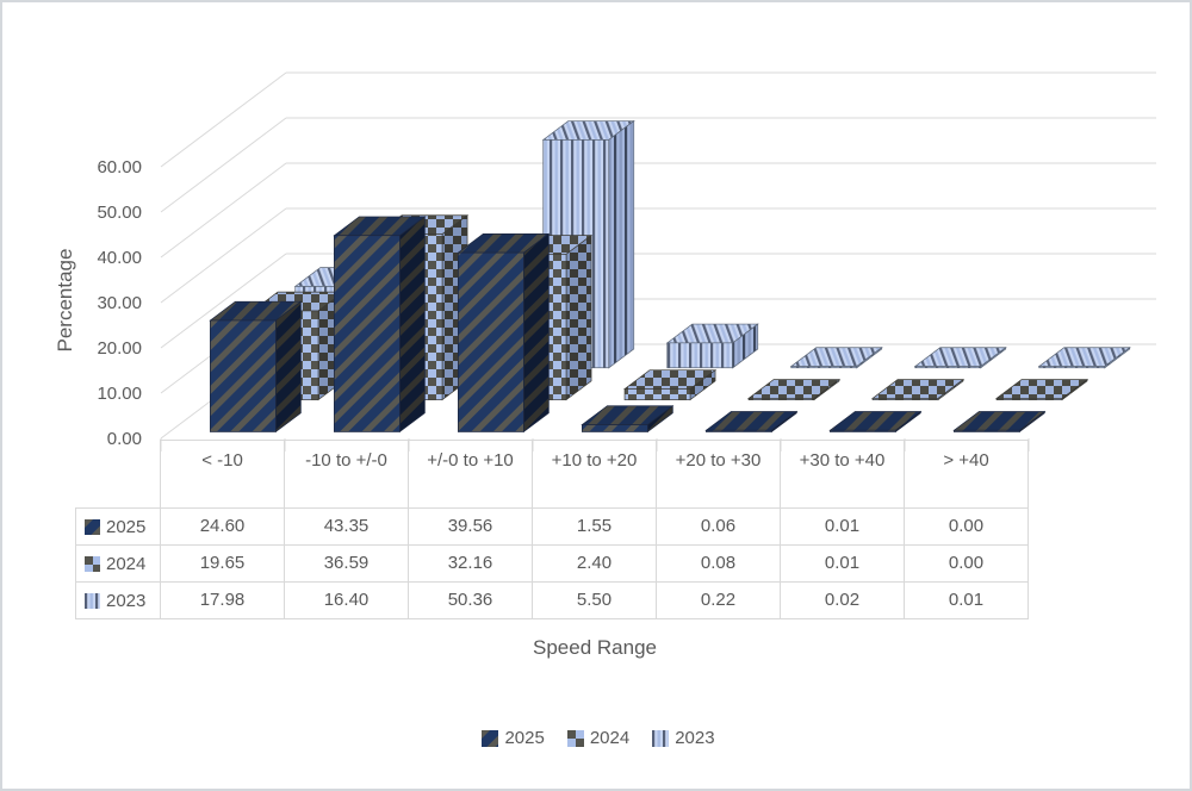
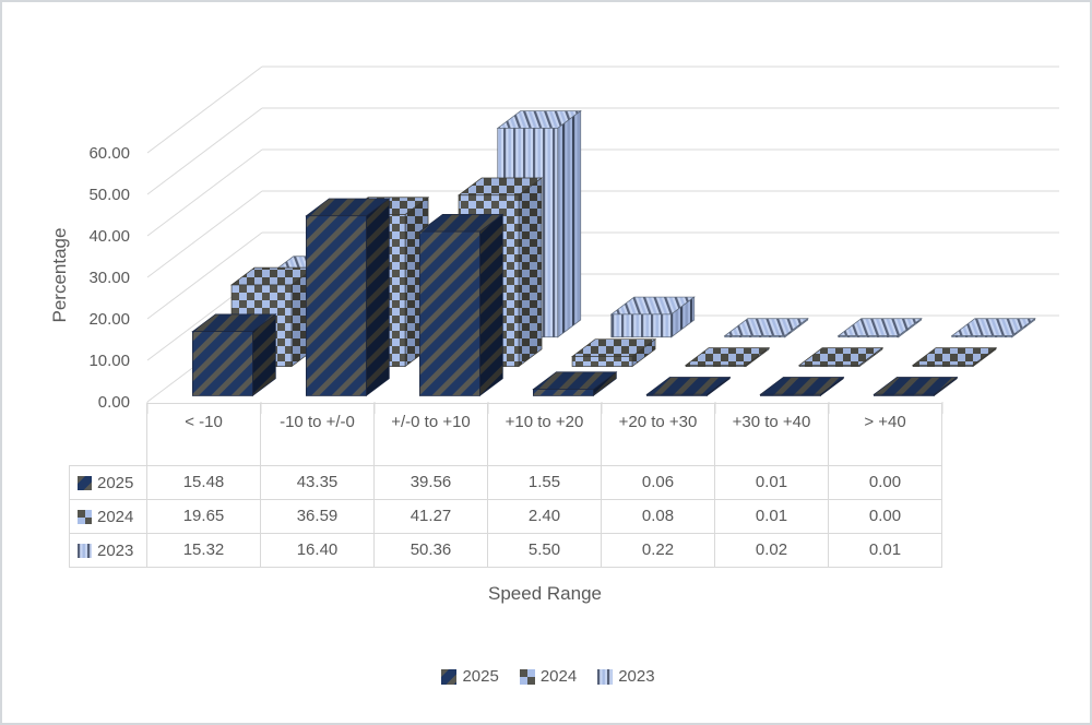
2025/< -10: 24.60 -> 15.48
2023/< -10: 17.98 -> 15.32
2024/+/-0 to +10: 32.16 -> 41.27
